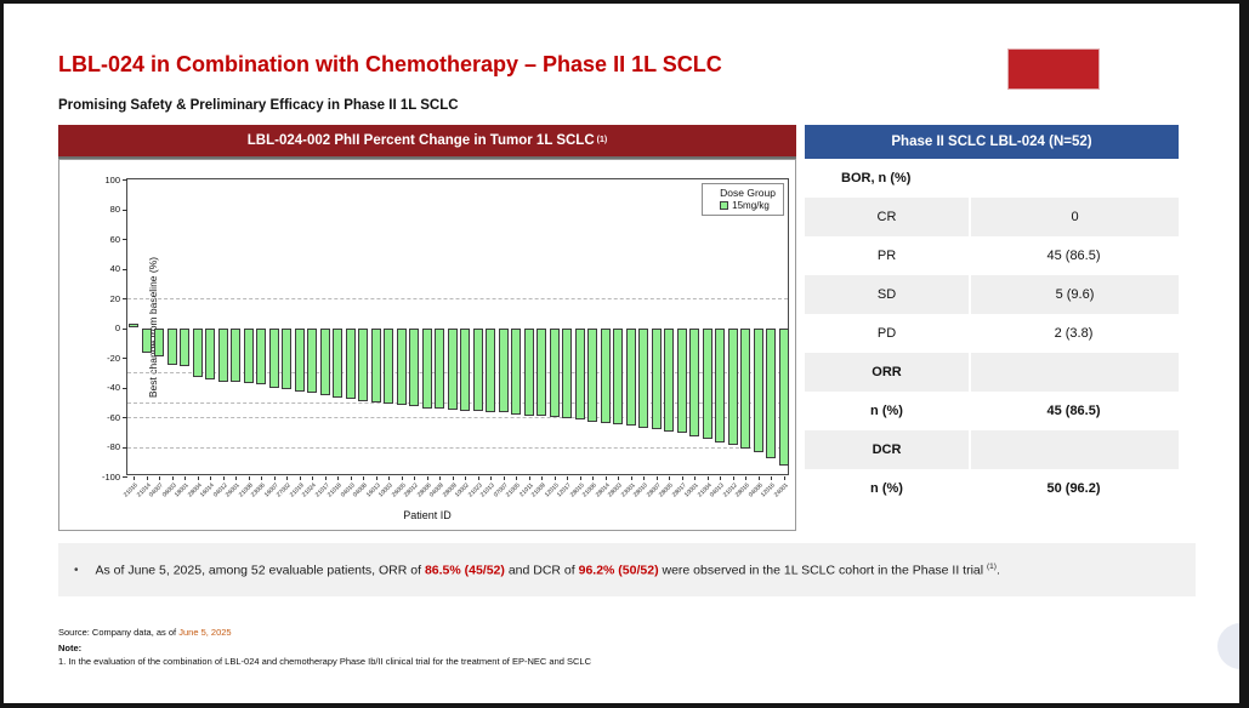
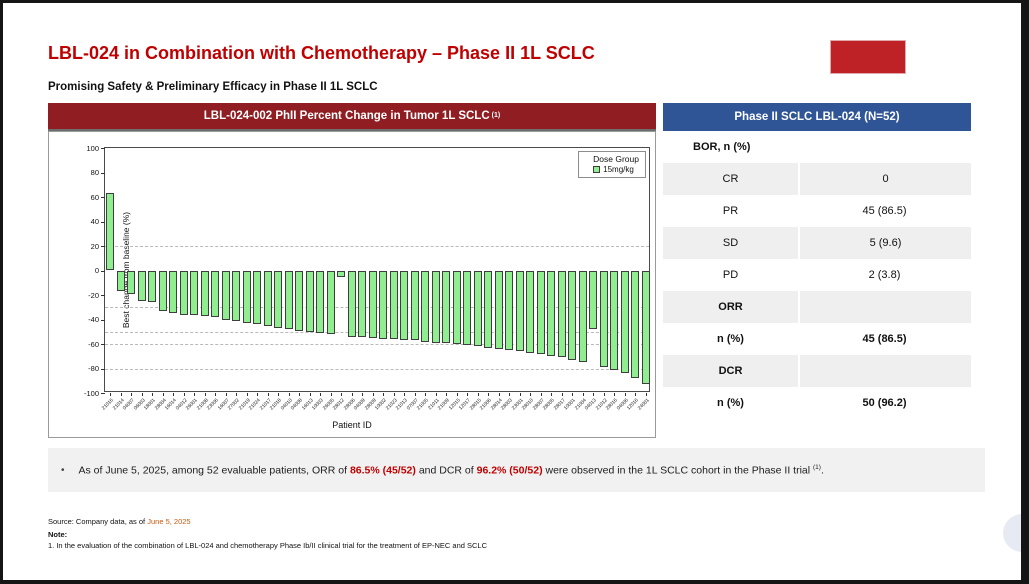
21016: 3 -> 63
28012: -53 -> -5
04013: -77 -> -48
